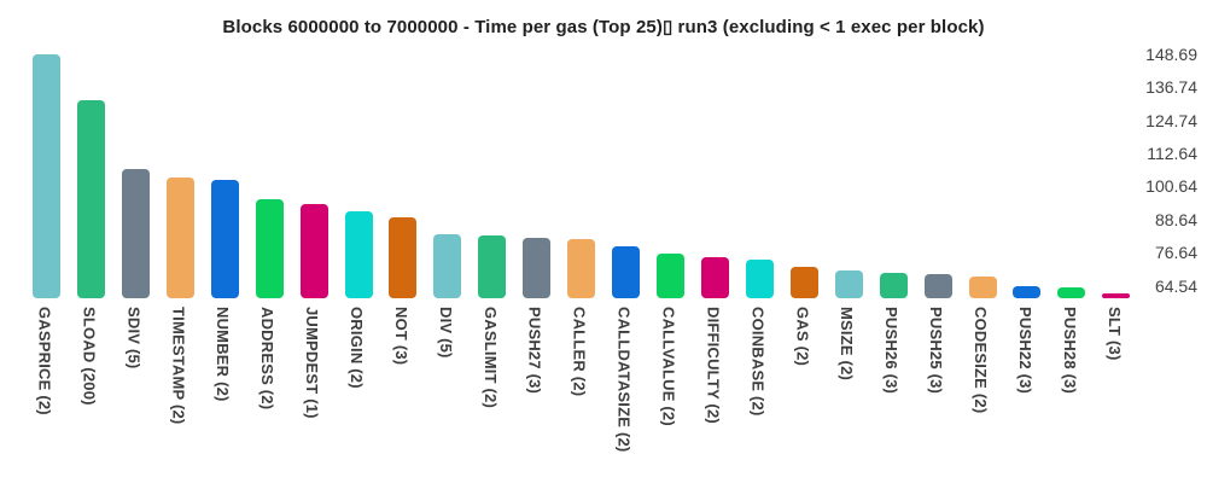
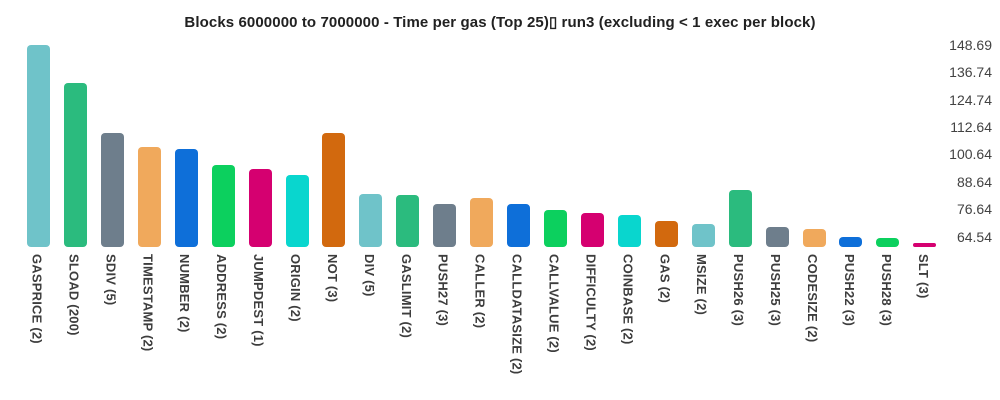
SDIV (5): 107 -> 110
NOT (3): 89 -> 110
PUSH27 (3): 82 -> 79
PUSH26 (3): 69 -> 85
